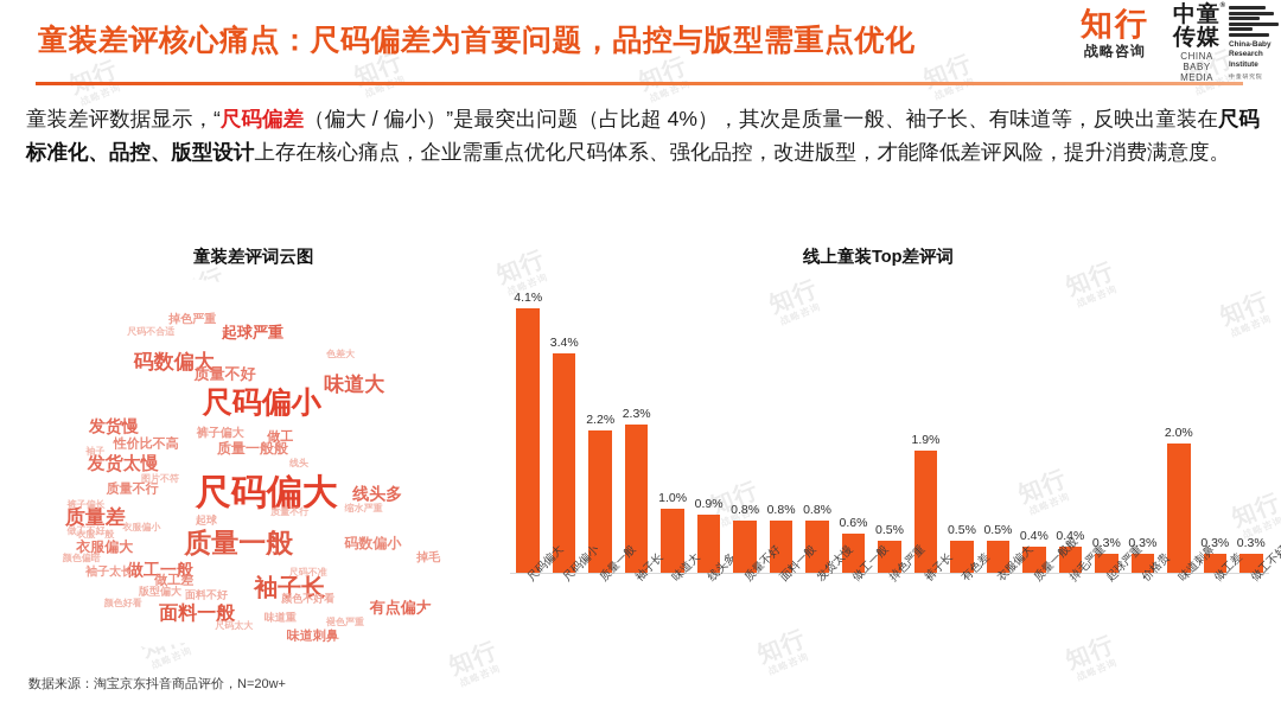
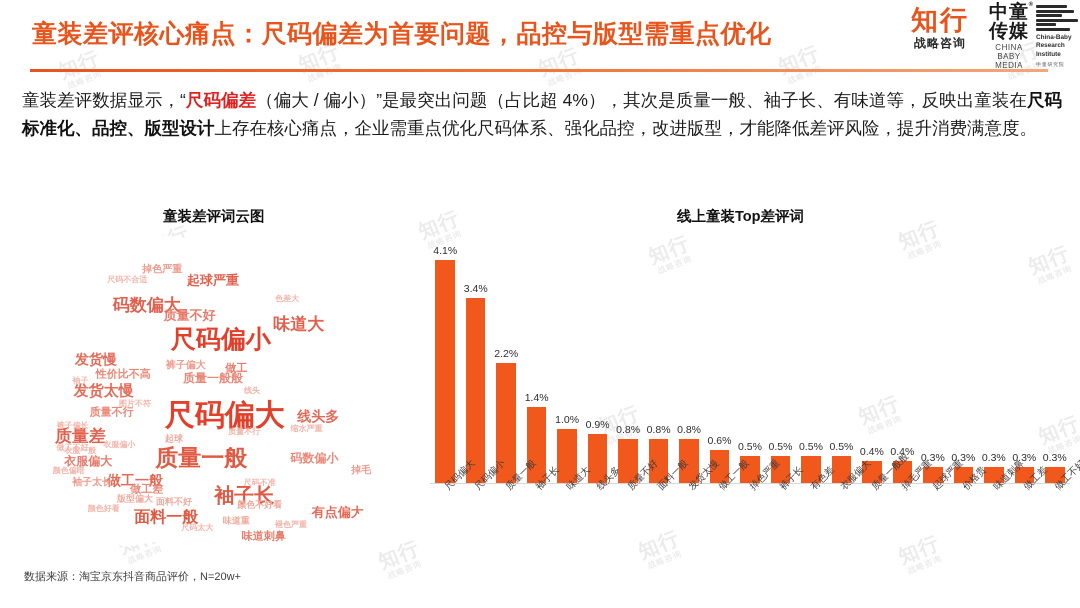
袖子长: 2.3% -> 1.4%
裤子长: 1.9% -> 0.5%
味道刺鼻: 2.0% -> 0.3%
